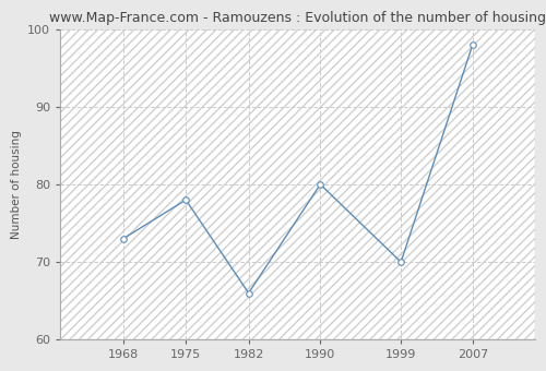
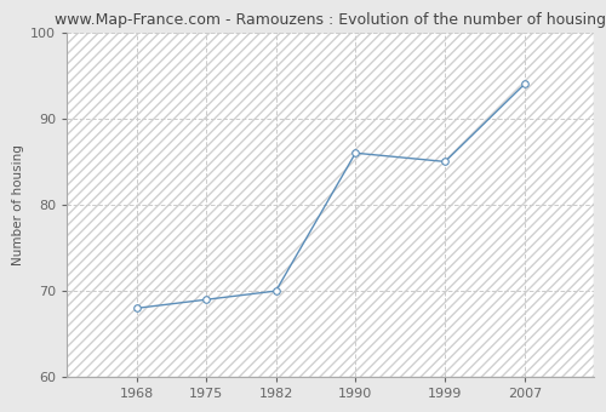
1968: 73 -> 68
1975: 78 -> 69
1982: 66 -> 70
1990: 80 -> 86
1999: 70 -> 85
2007: 98 -> 94
